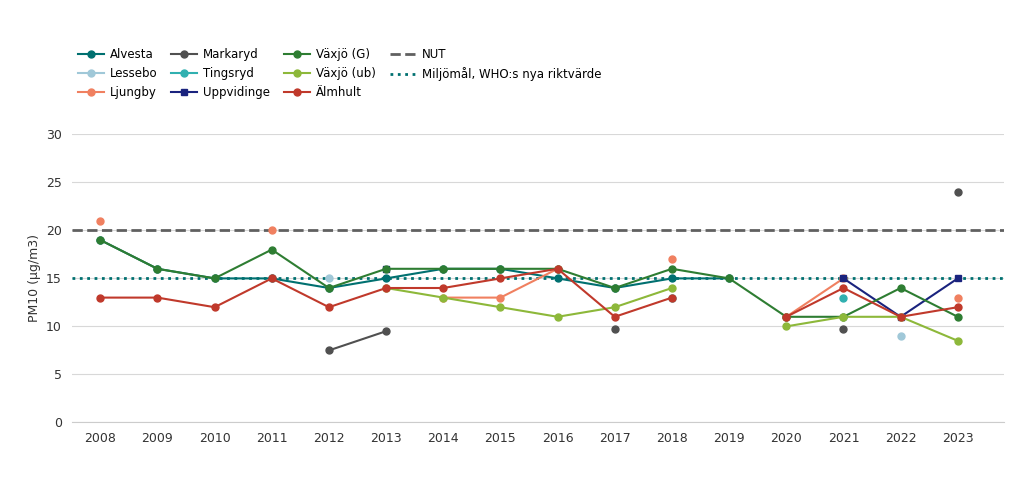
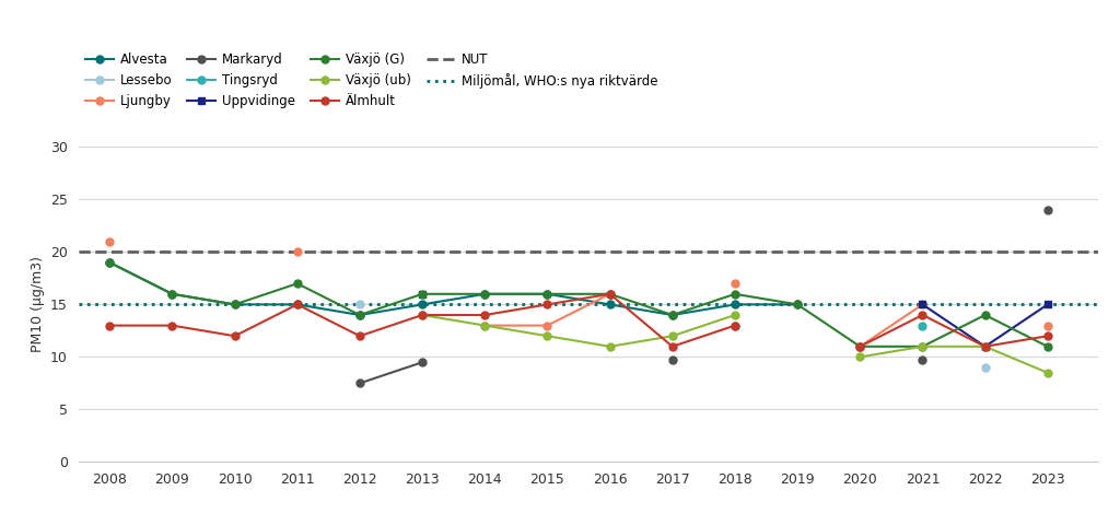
Växjö (G)/2011: 18 -> 17
